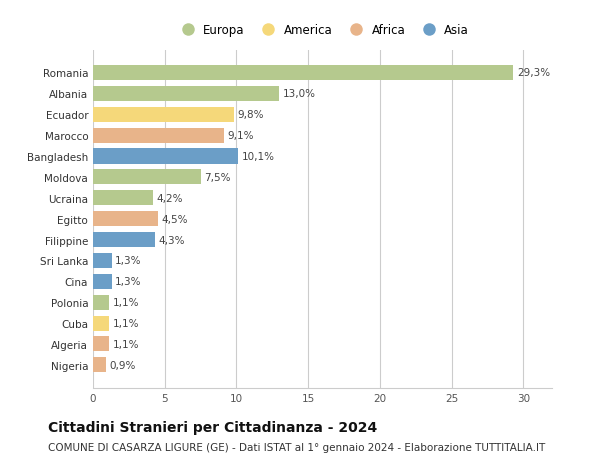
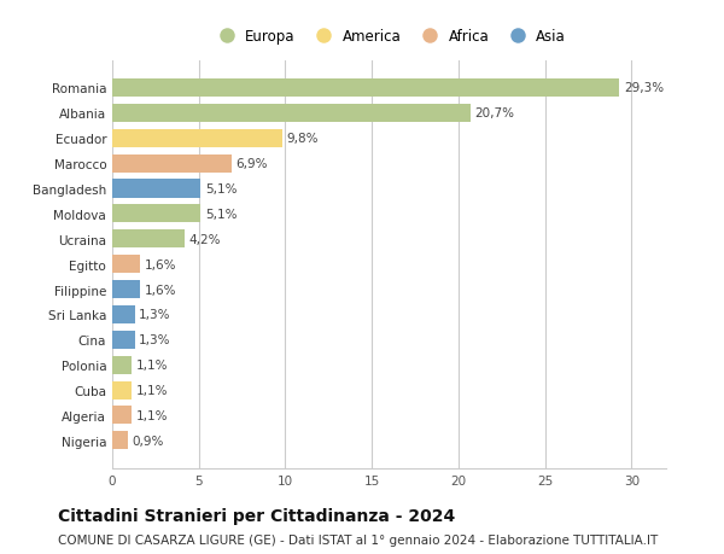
Albania: 13,0% -> 20,7%
Marocco: 9,1% -> 6,9%
Bangladesh: 10,1% -> 5,1%
Moldova: 7,5% -> 5,1%
Egitto: 4,5% -> 1,6%
Filippine: 4,3% -> 1,6%
